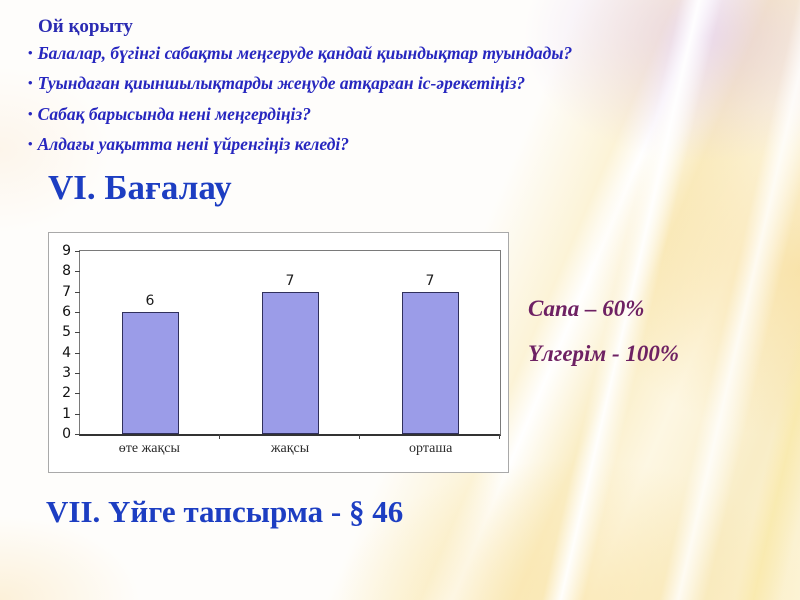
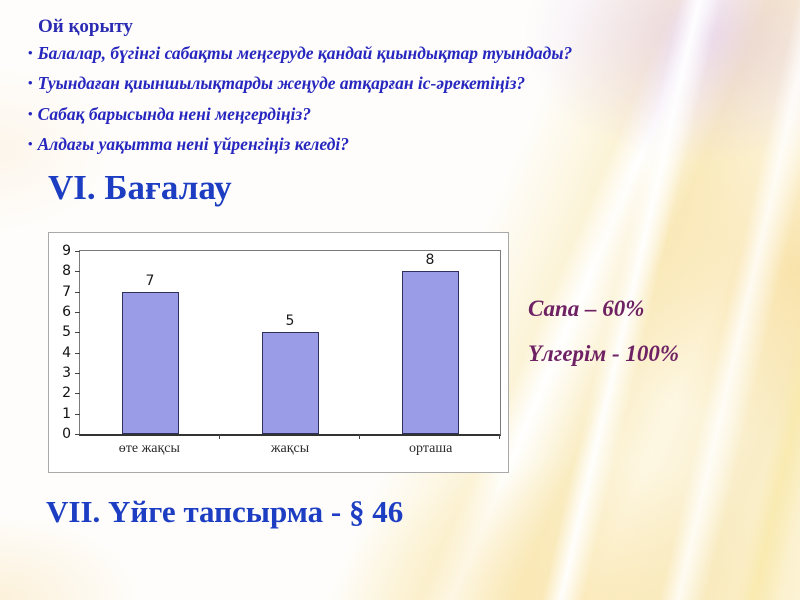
өте жақсы: 6 -> 7
жақсы: 7 -> 5
орташа: 7 -> 8
